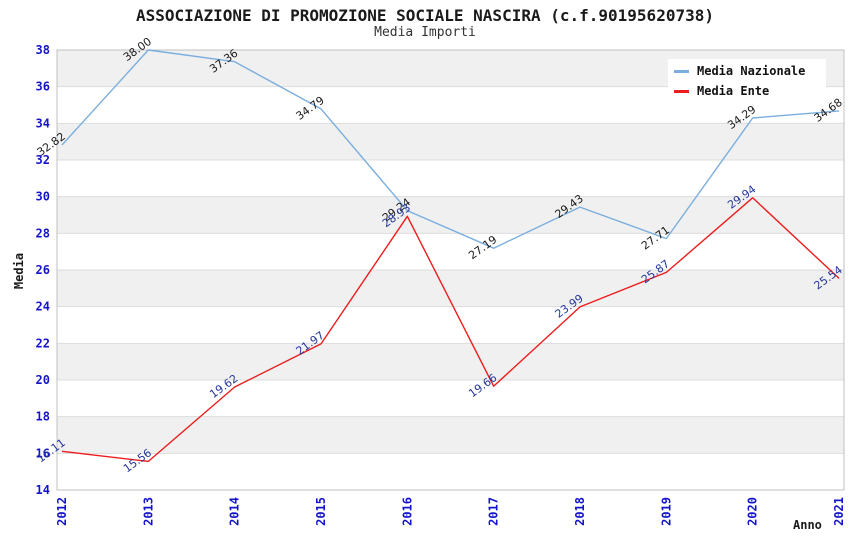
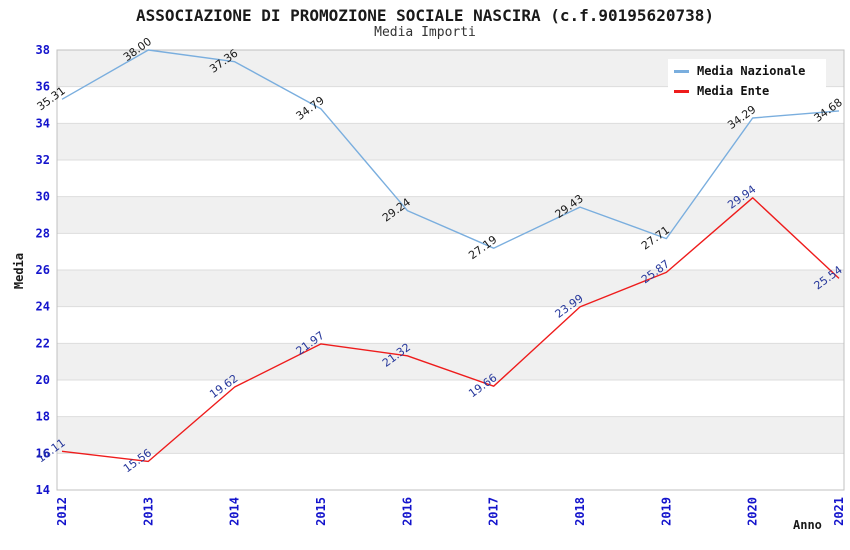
Media Nazionale/2012: 32.82 -> 35.31
Media Ente/2016: 28.93 -> 21.32
